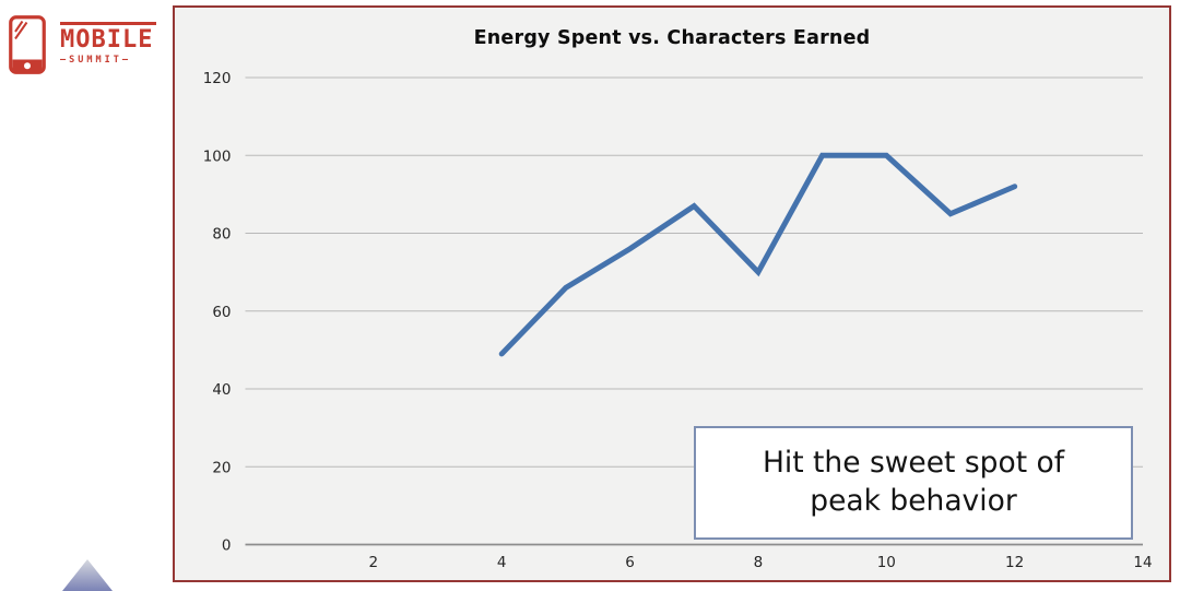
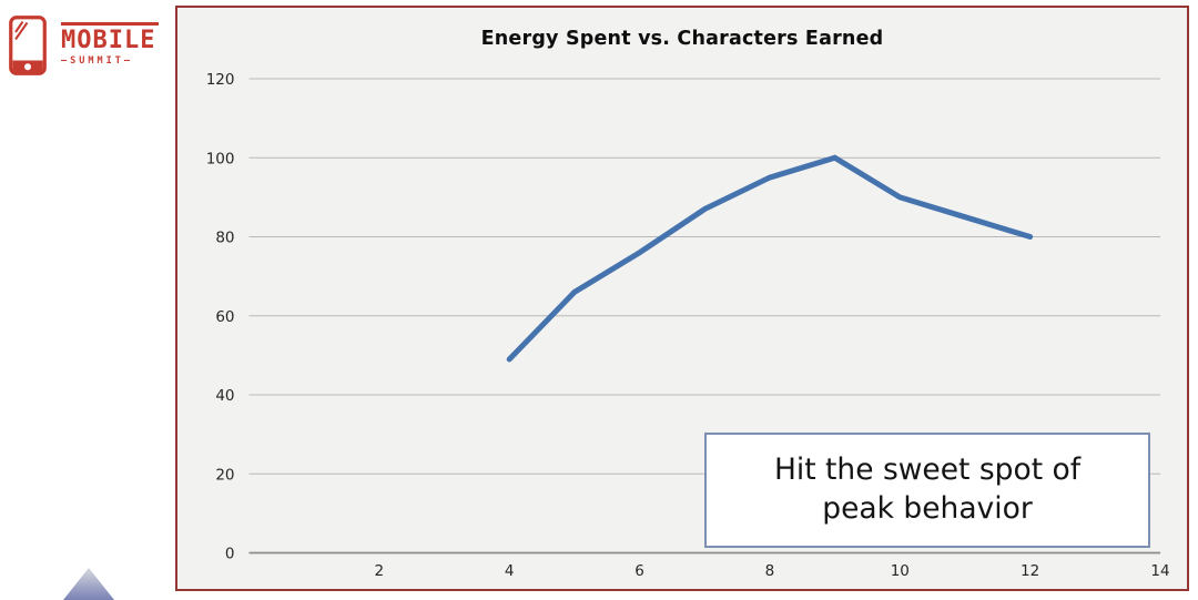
8: 70 -> 95
10: 100 -> 90
12: 92 -> 80
